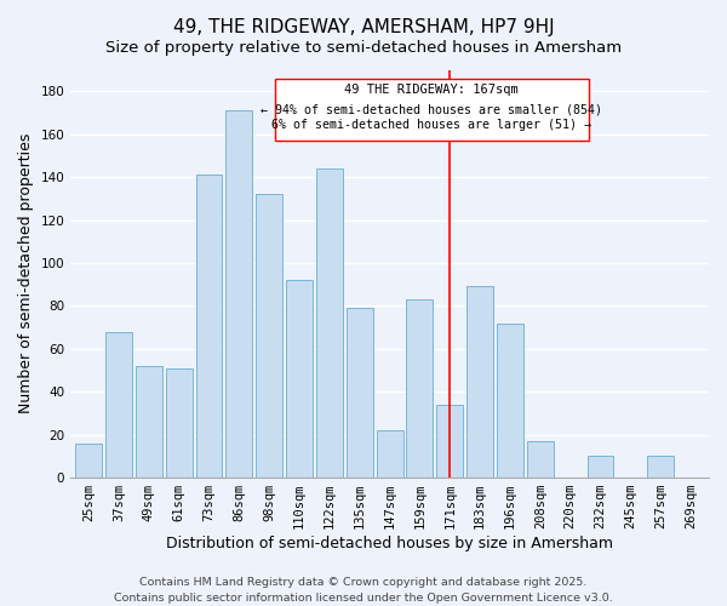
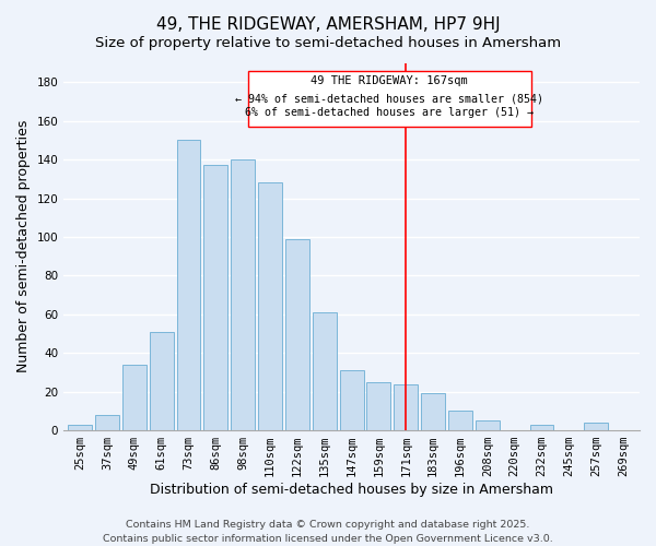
25sqm: 16 -> 3
37sqm: 68 -> 8
49sqm: 52 -> 34
73sqm: 141 -> 150
86sqm: 171 -> 137
98sqm: 132 -> 140
110sqm: 92 -> 128
122sqm: 144 -> 99
135sqm: 79 -> 61
147sqm: 22 -> 31
159sqm: 83 -> 25
171sqm: 34 -> 24
183sqm: 89 -> 19
196sqm: 72 -> 10
208sqm: 17 -> 5
232sqm: 10 -> 3
257sqm: 10 -> 4
